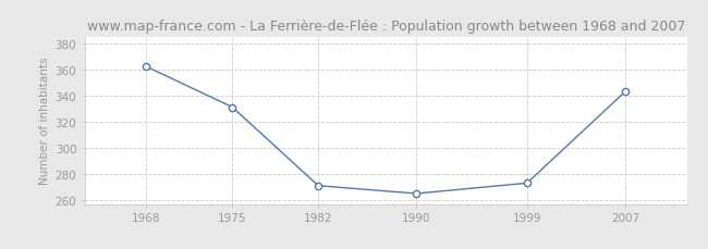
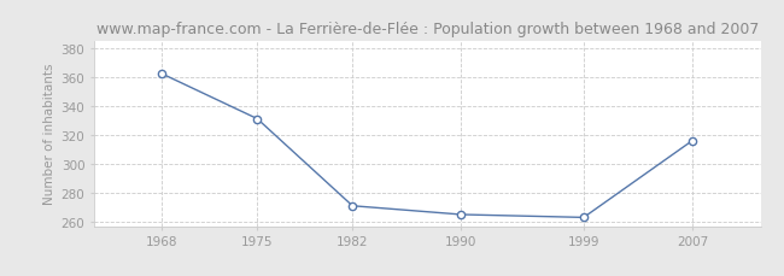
1999: 273 -> 263
2007: 343 -> 316
